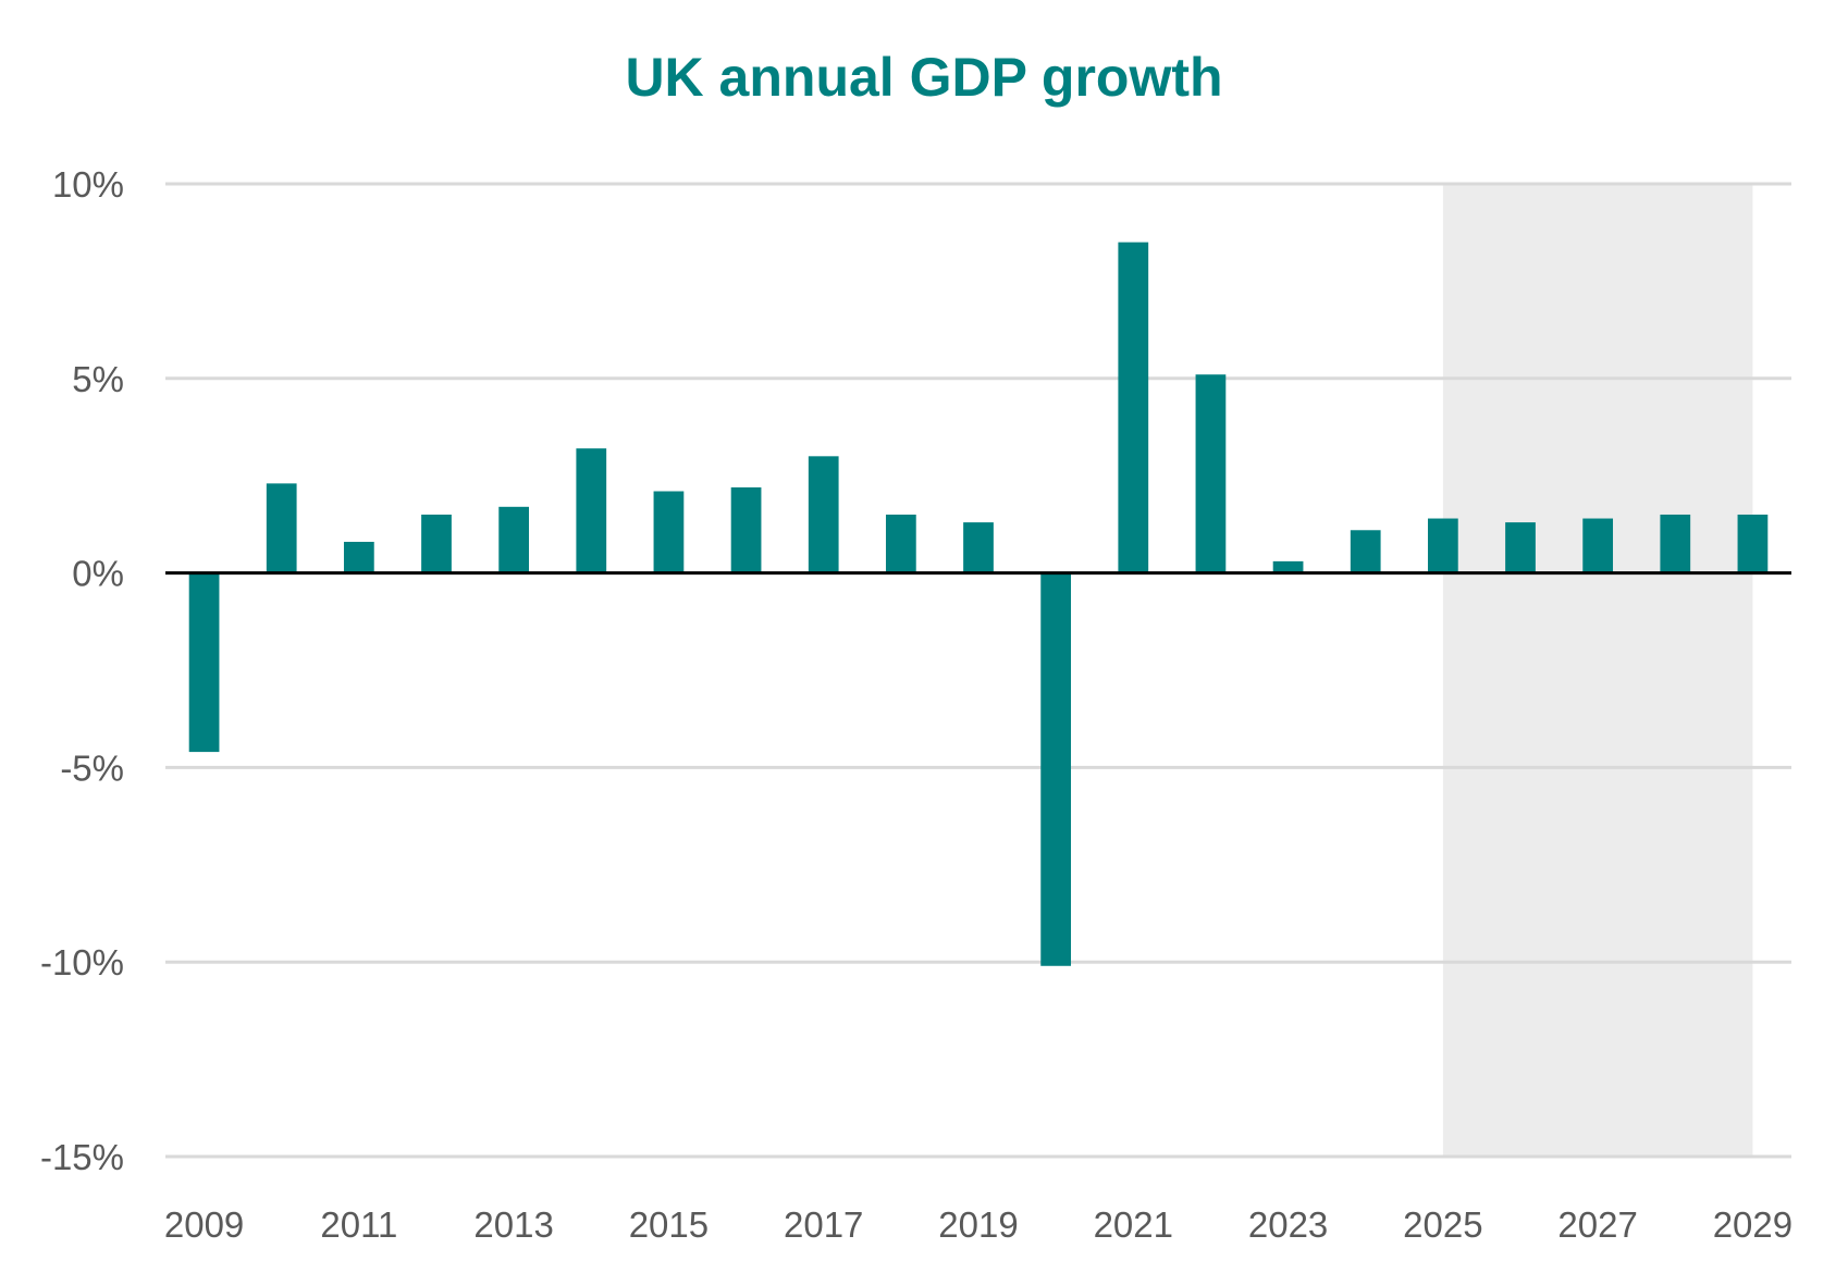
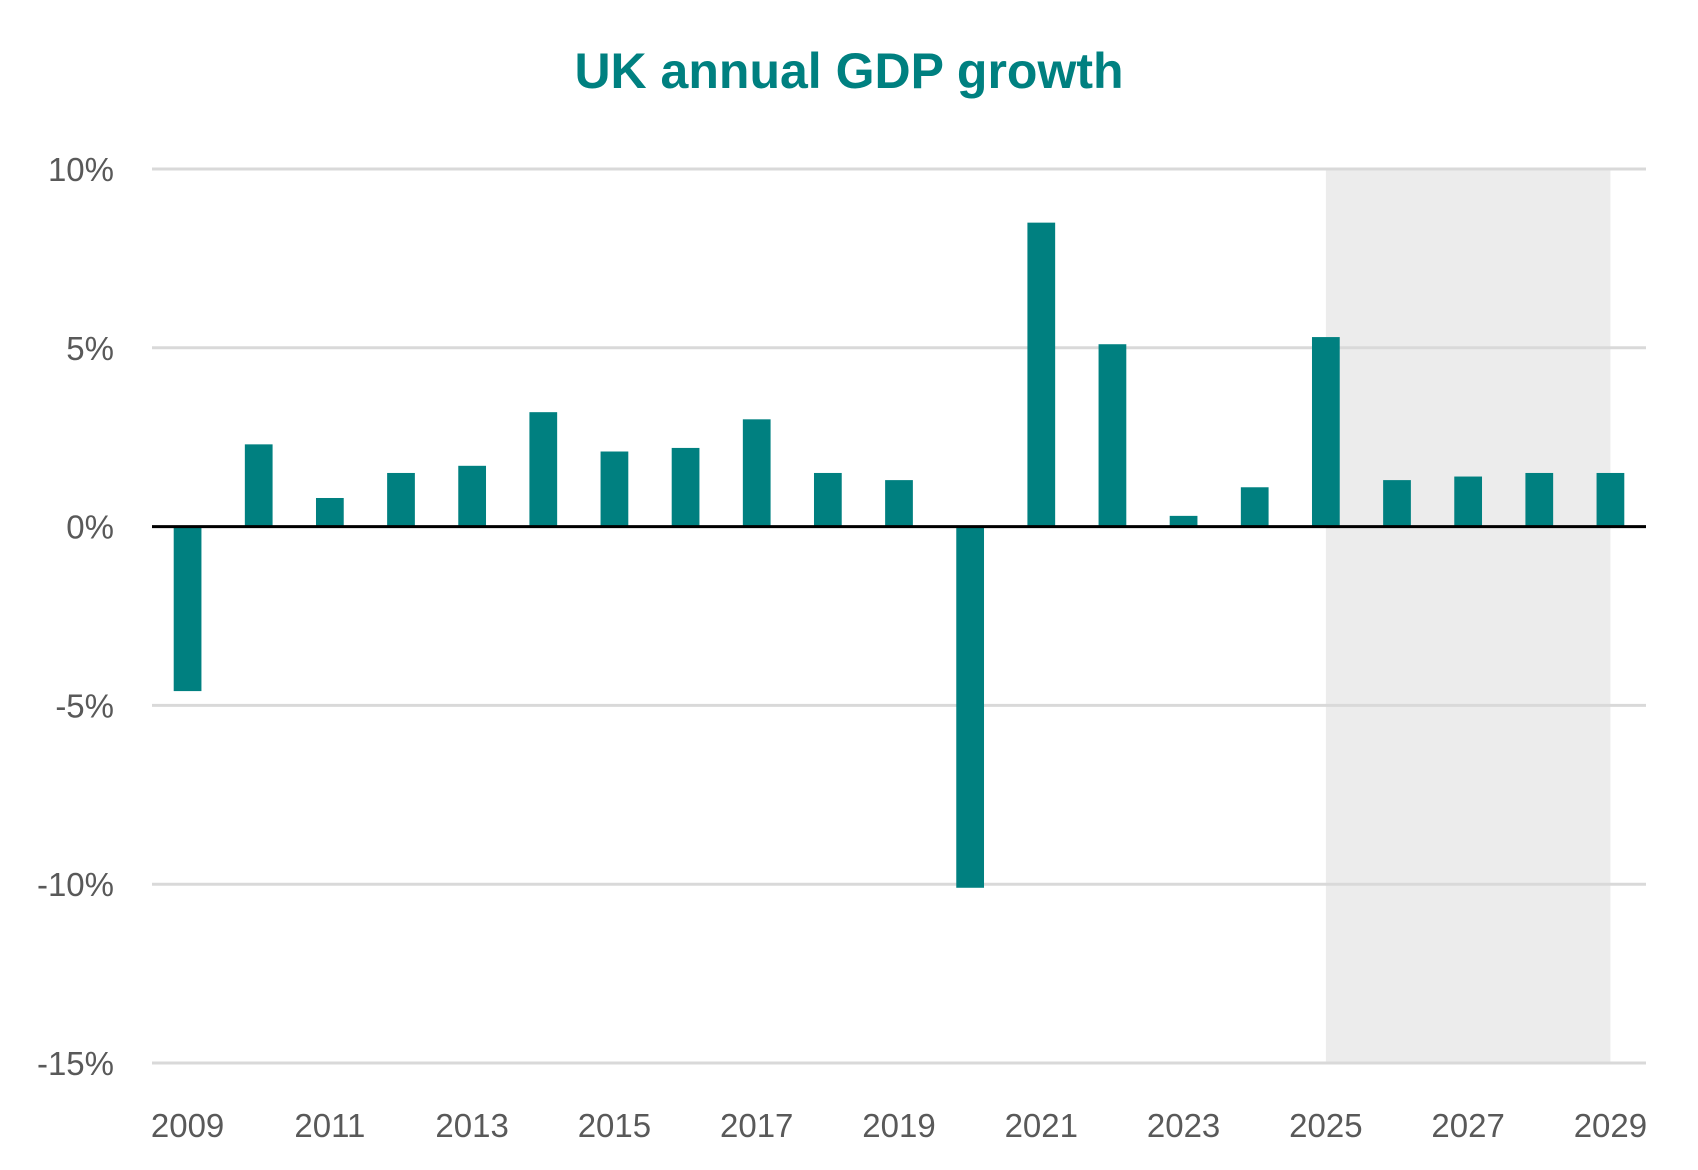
2025: 1.4% -> 5.3%
